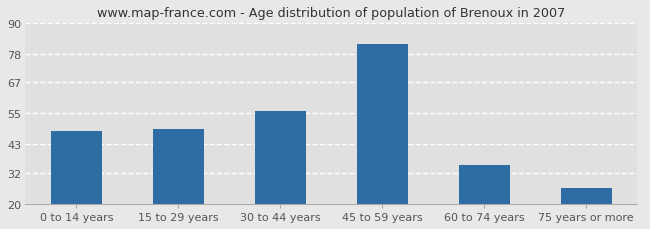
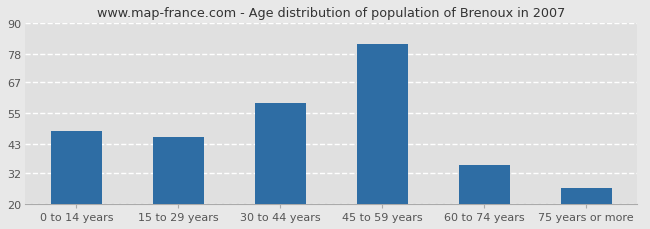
15 to 29 years: 49 -> 46
30 to 44 years: 56 -> 59
